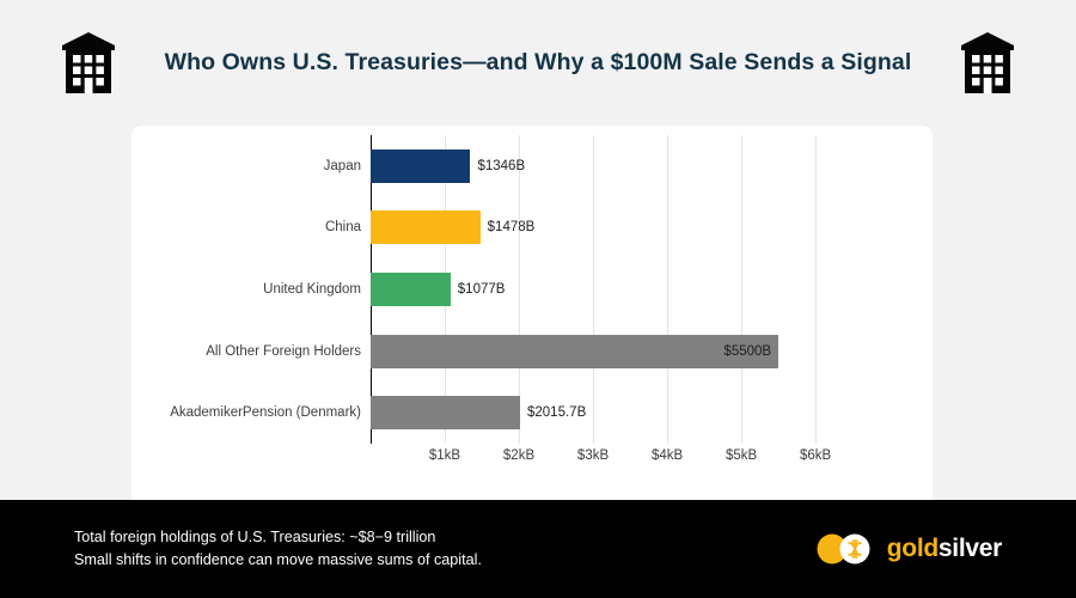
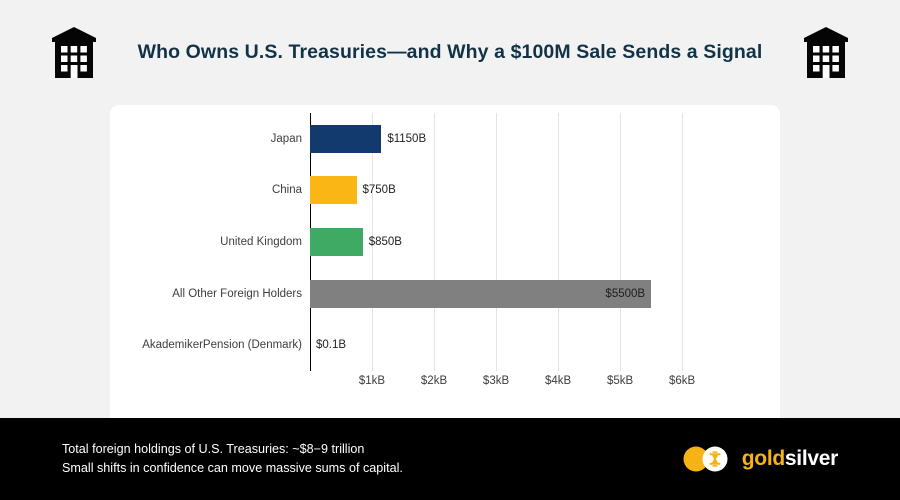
Japan: $1346B -> $1150B
China: $1478B -> $750B
United Kingdom: $1077B -> $850B
AkademikerPension (Denmark): $2015.7B -> $0.1B
